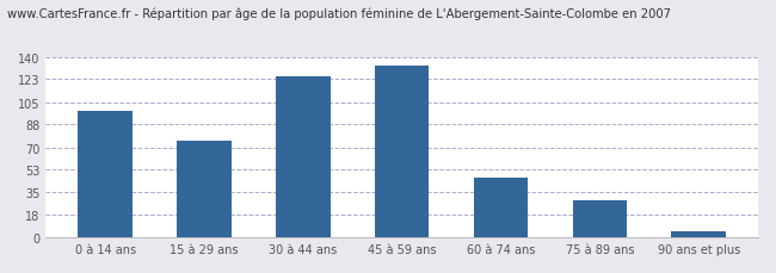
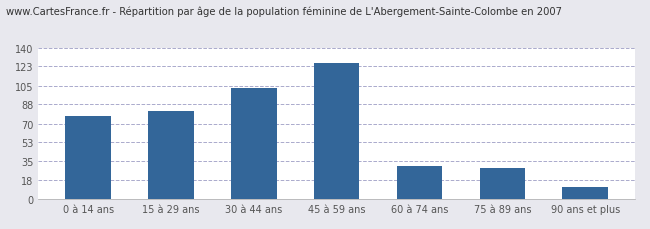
0 à 14 ans: 98 -> 77
15 à 29 ans: 75 -> 82
30 à 44 ans: 125 -> 103
45 à 59 ans: 133 -> 126
60 à 74 ans: 46 -> 31
90 ans et plus: 5 -> 11
